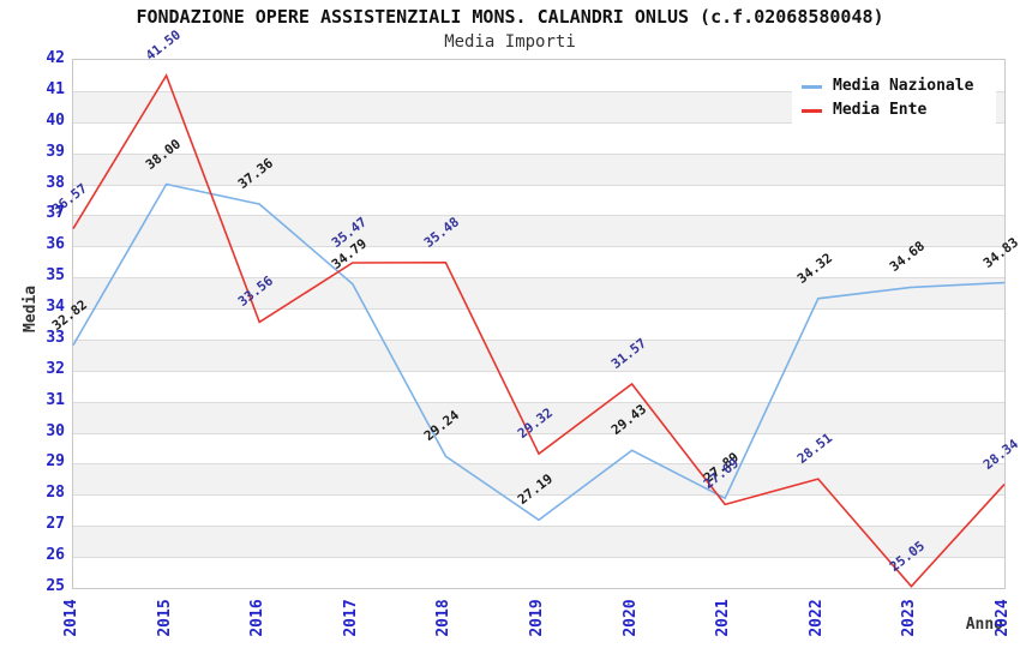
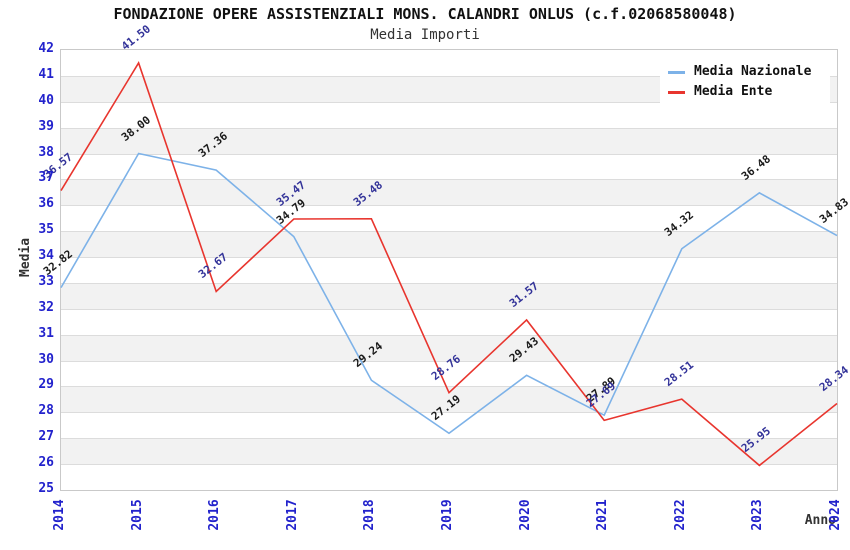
Media Ente/2016: 33.56 -> 32.67
Media Ente/2019: 29.32 -> 28.76
Media Nazionale/2023: 34.68 -> 36.48
Media Ente/2023: 25.05 -> 25.95
